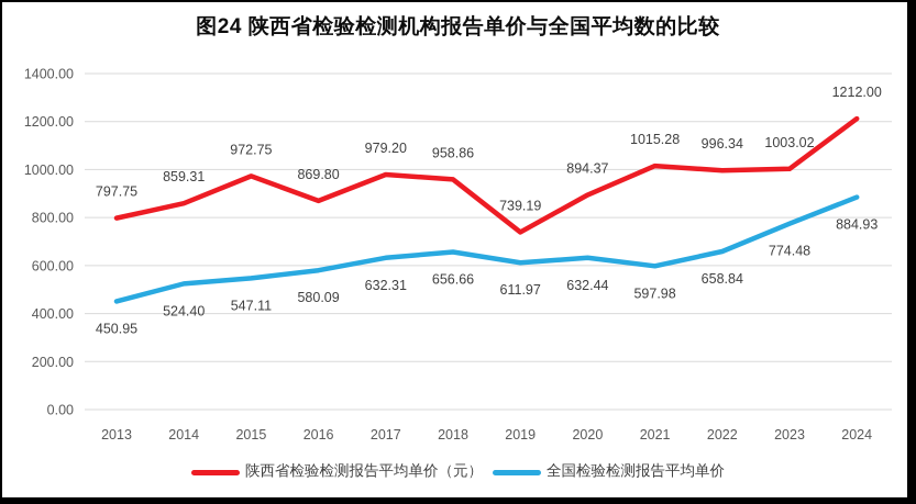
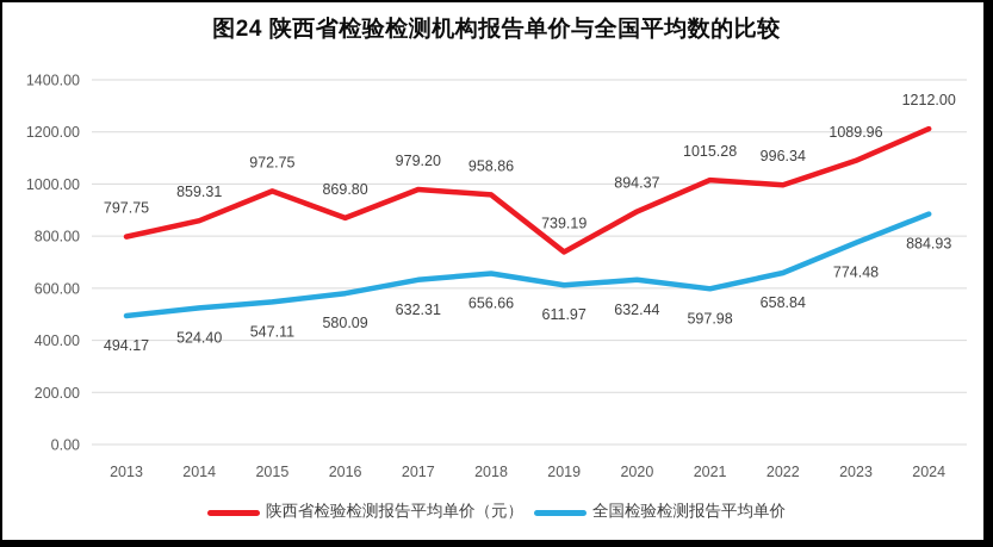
全国检验检测报告平均单价/2013: 450.95 -> 494.17
陕西省检验检测报告平均单价（元）/2023: 1003.02 -> 1089.96
